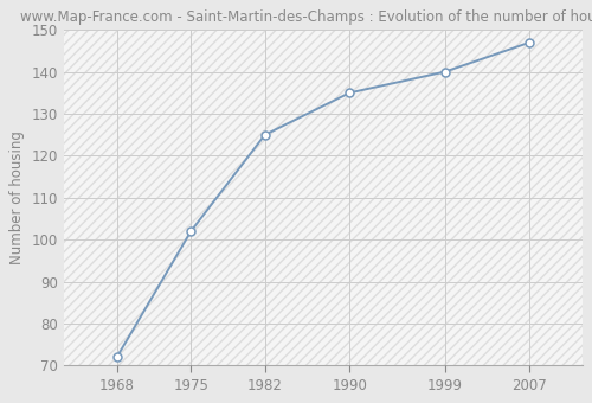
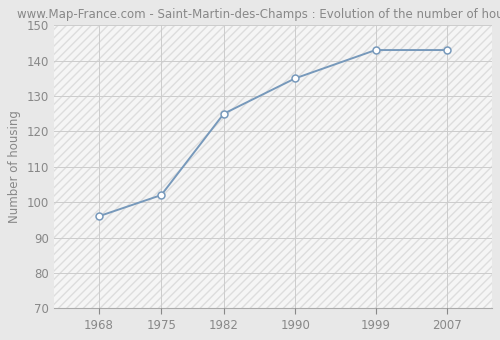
1968: 72 -> 96
1999: 140 -> 143
2007: 147 -> 143
